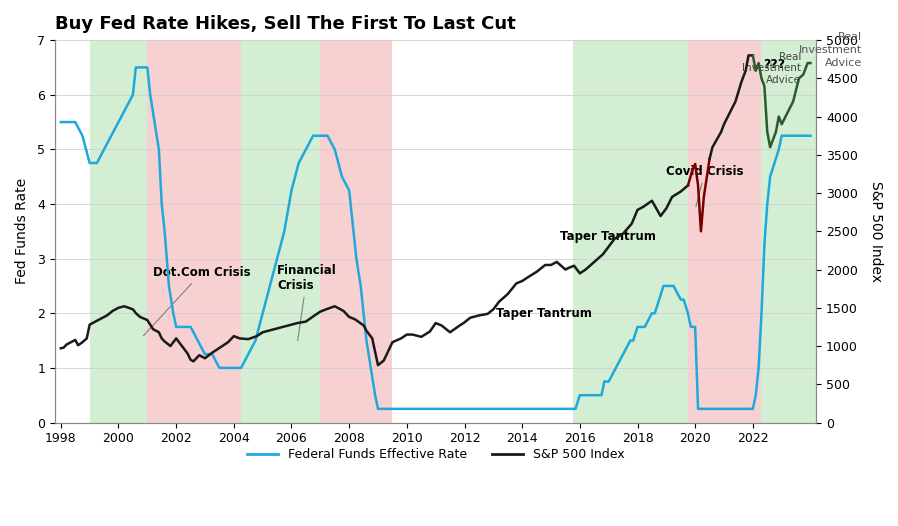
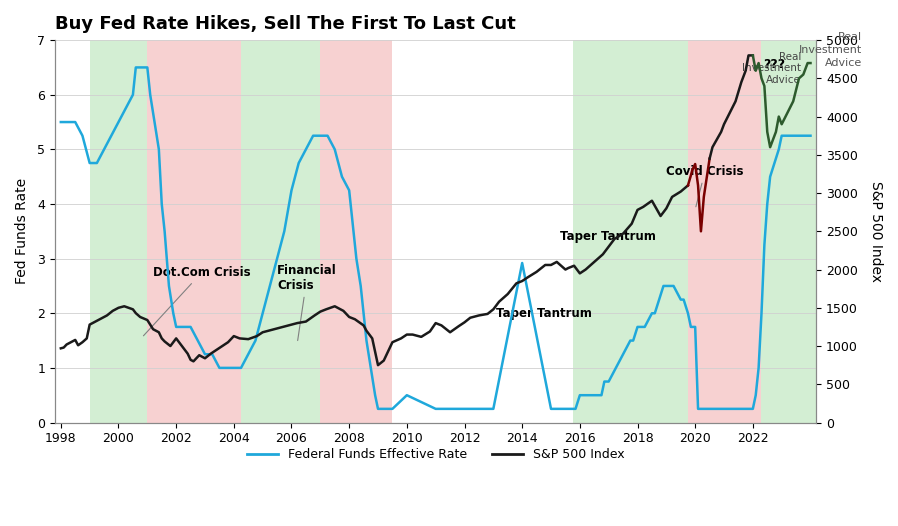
Federal Funds Effective Rate/2010: 0.25 -> 0.50
Federal Funds Effective Rate/2014: 0.25 -> 2.92
